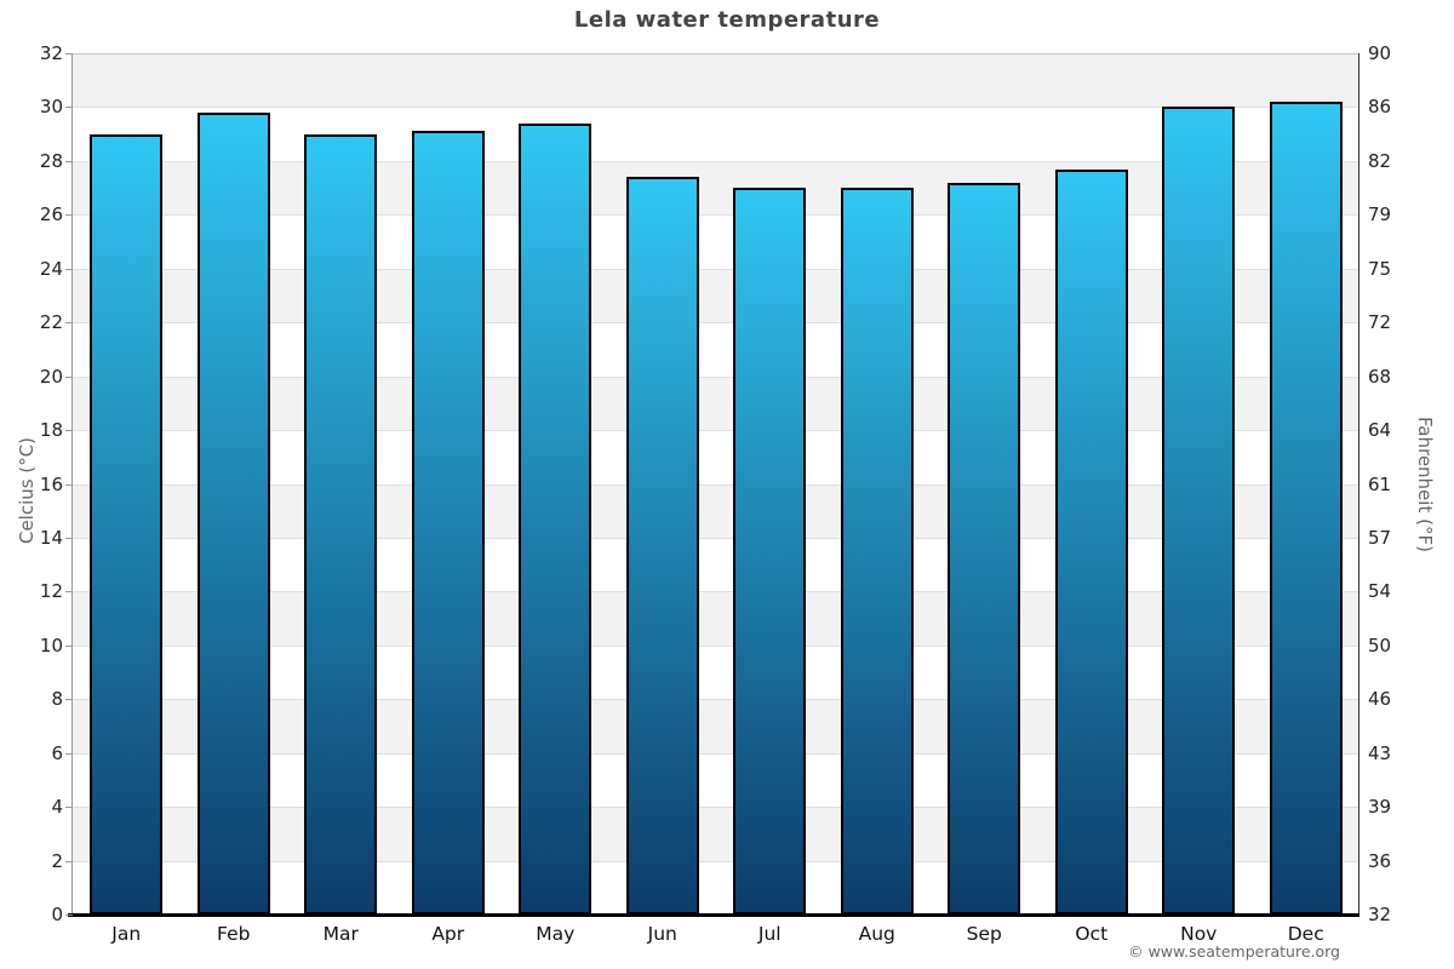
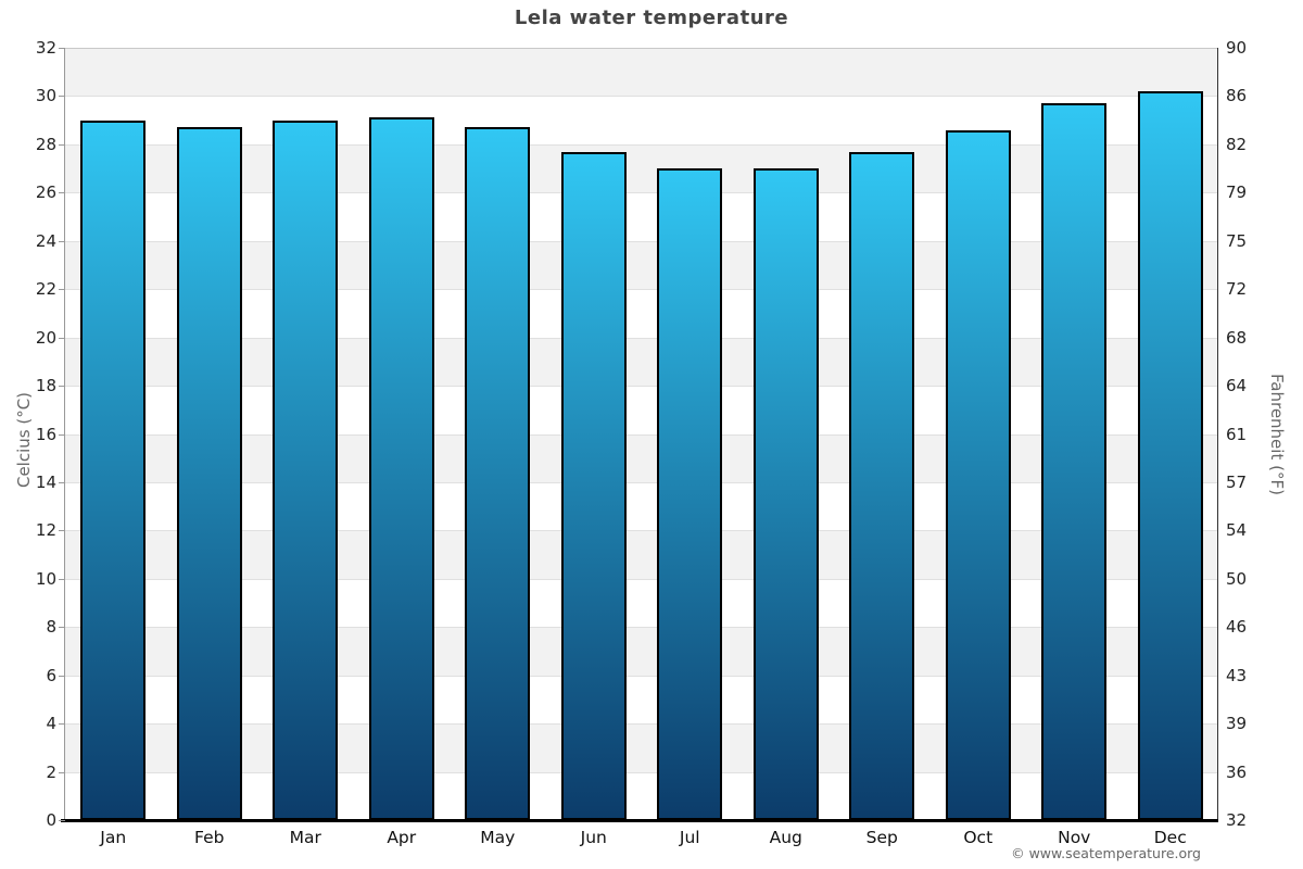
Feb: 29.8 -> 28.7
May: 29.4 -> 28.7
Jun: 27.4 -> 27.7
Sep: 27.2 -> 27.7
Oct: 27.7 -> 28.6
Nov: 30.0 -> 29.7
